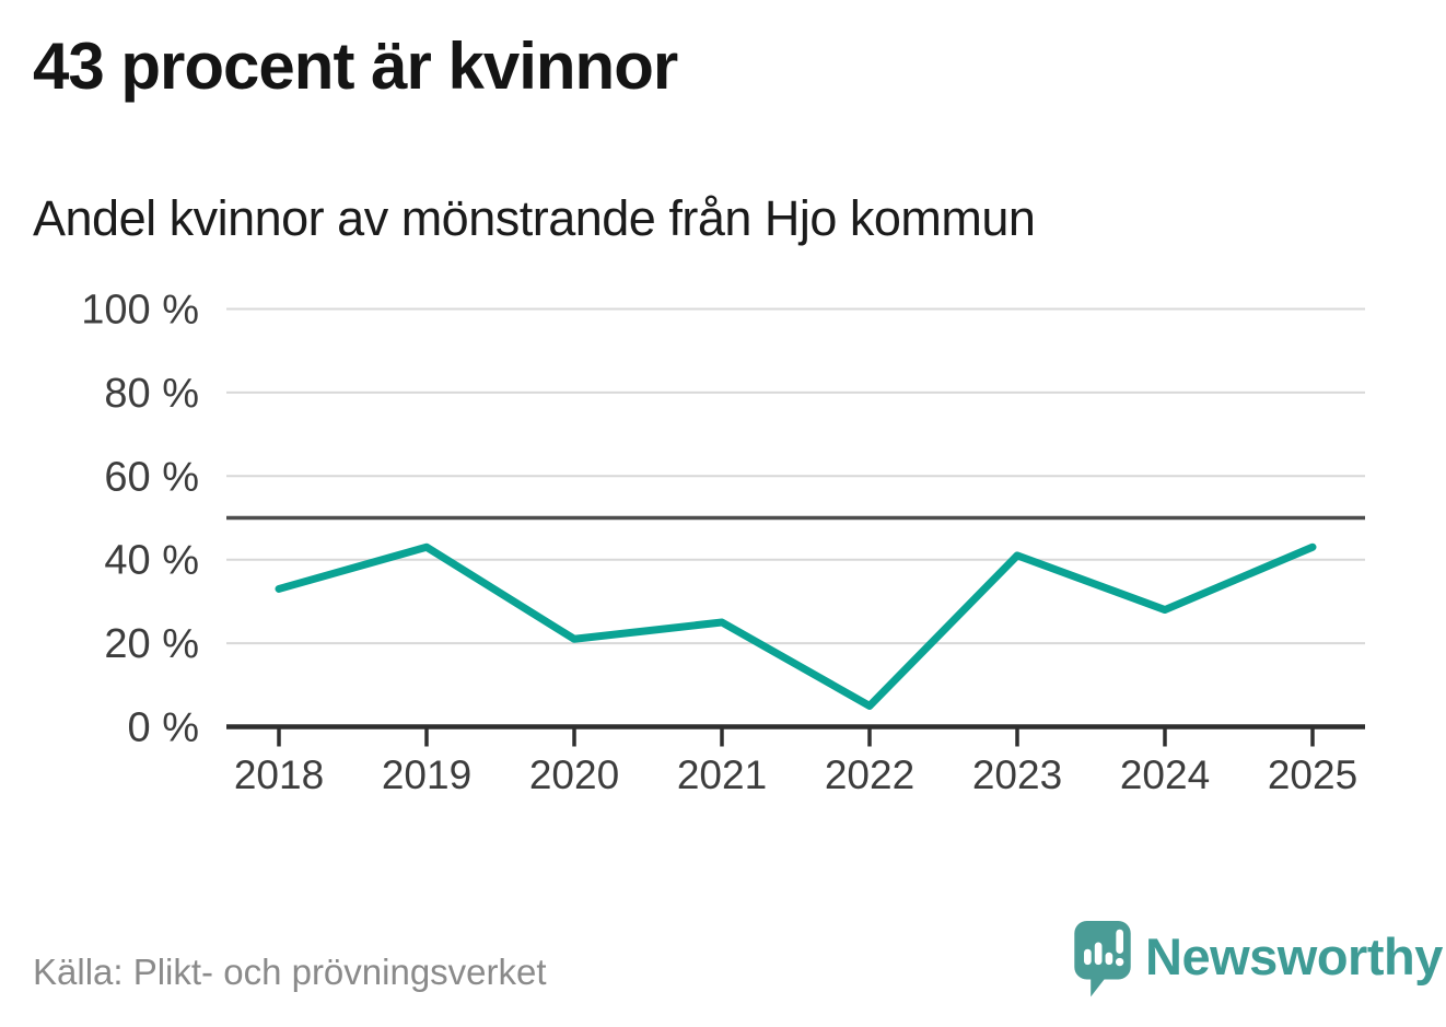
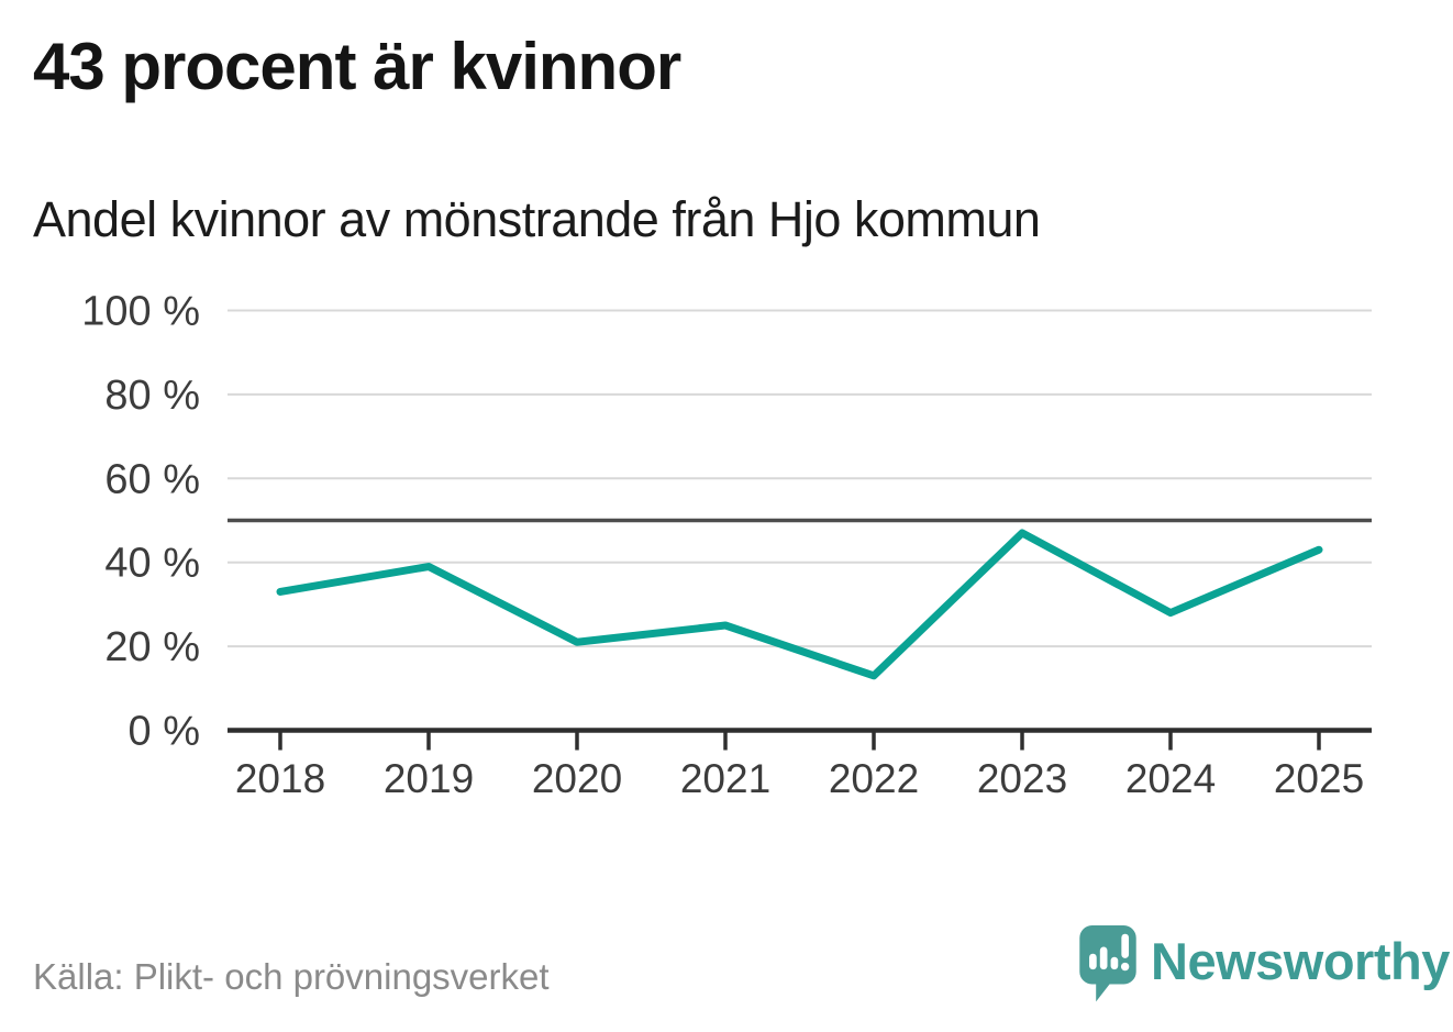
2019: 43% -> 39%
2022: 5% -> 13%
2023: 41% -> 47%
